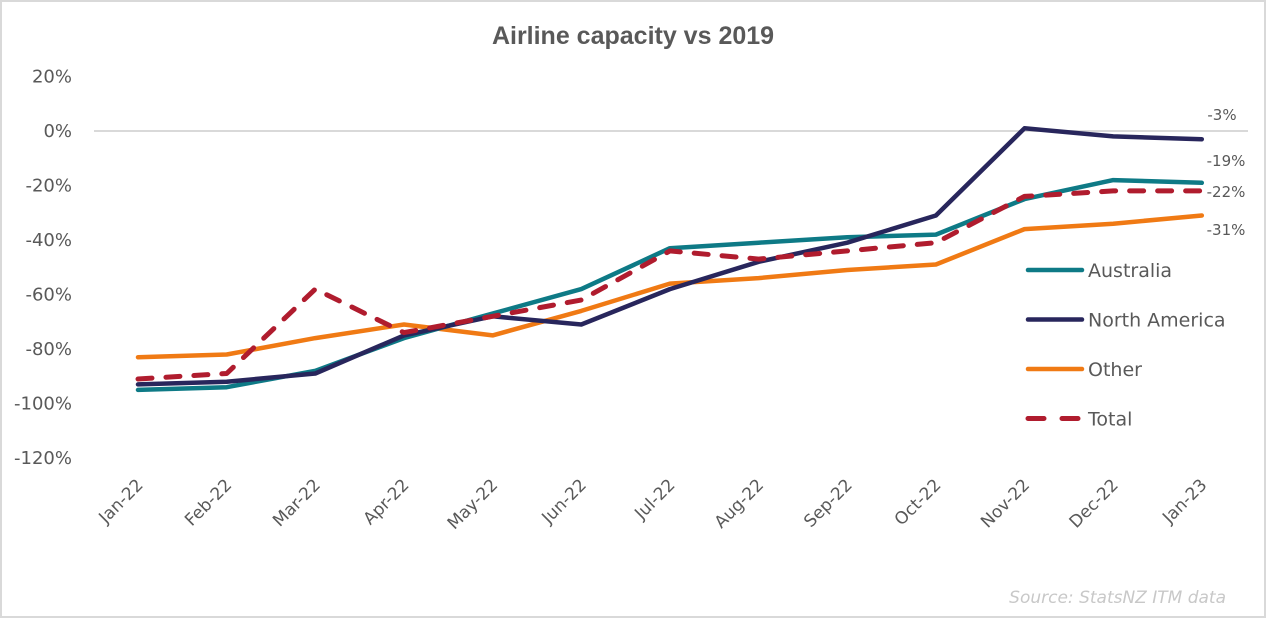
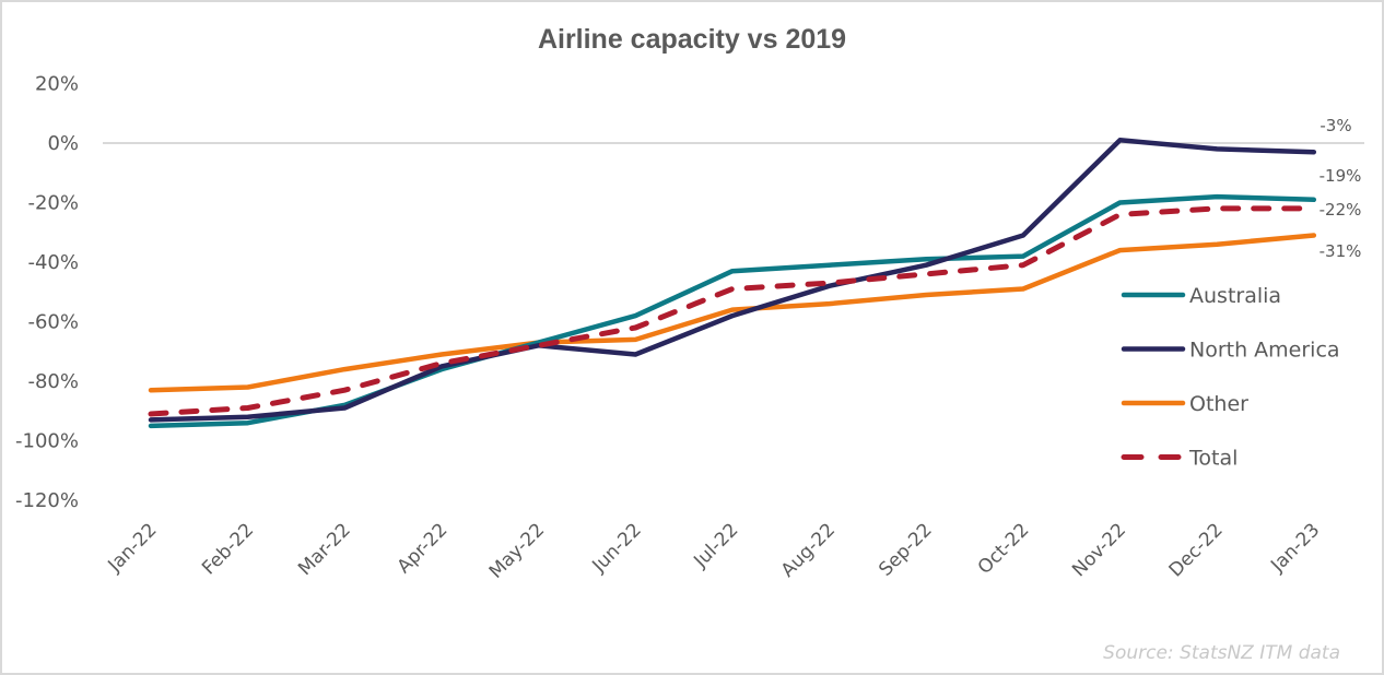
Total/Mar-22: -58% -> -83%
Other/May-22: -75% -> -67%
Total/Jul-22: -44% -> -49%
Australia/Nov-22: -25% -> -20%
